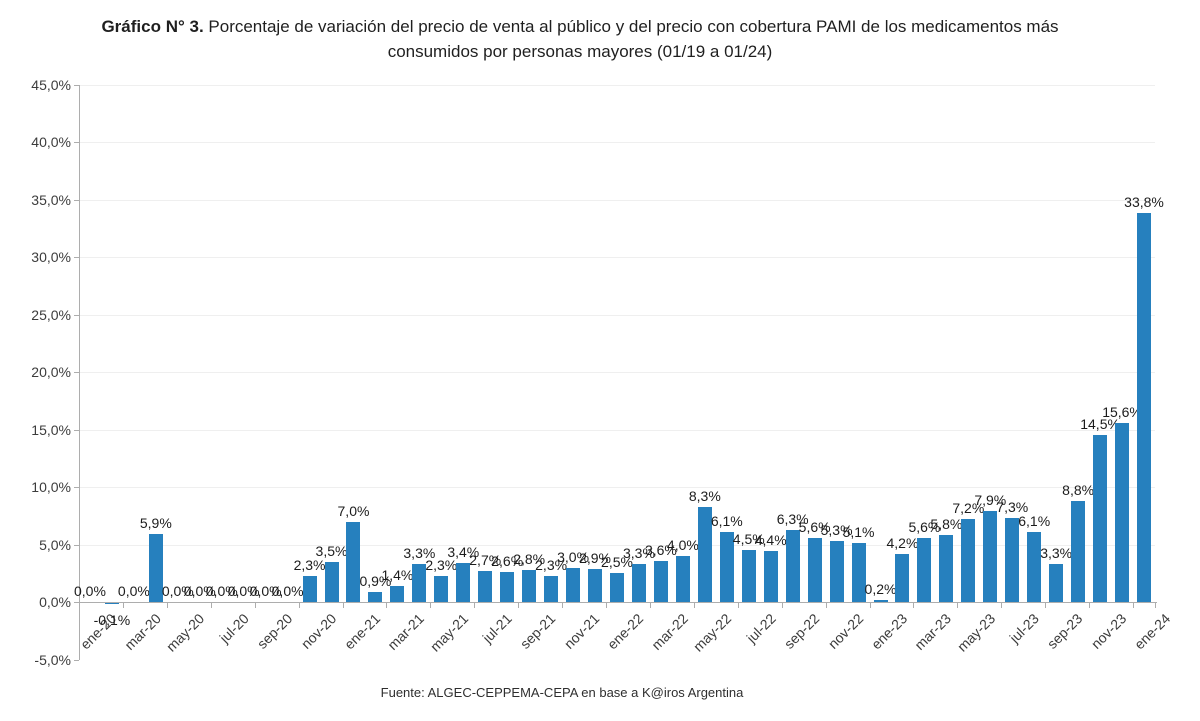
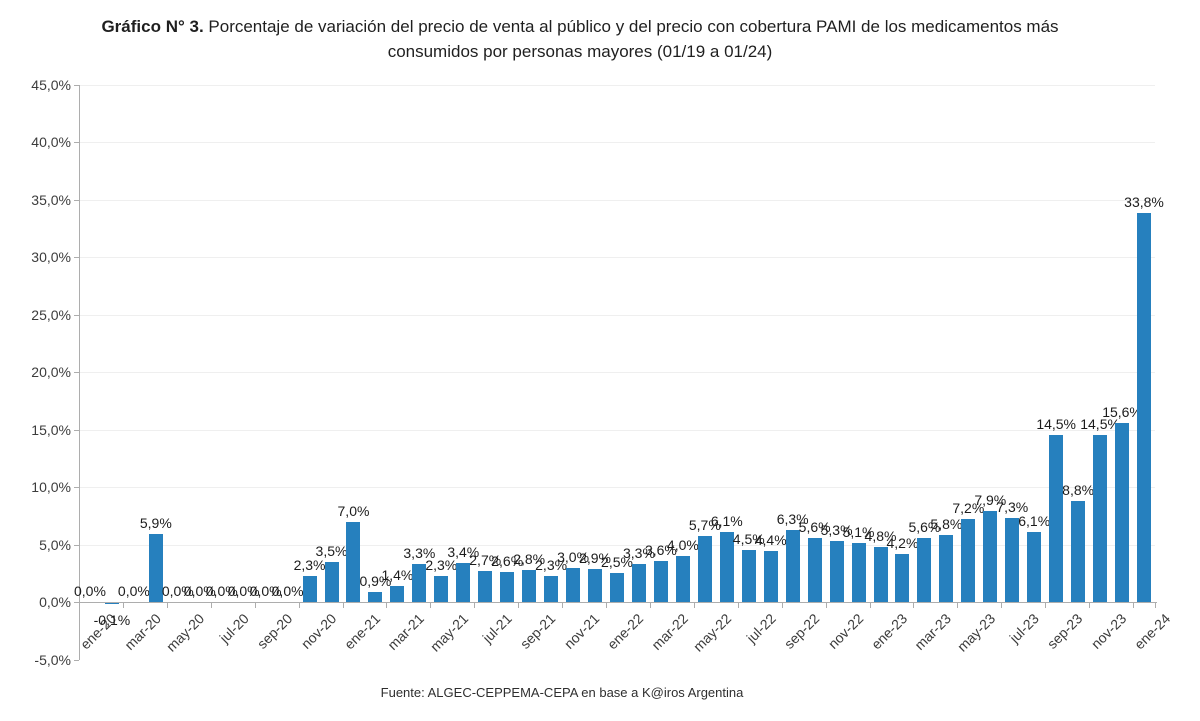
may-22: 8,3% -> 5,7%
ene-23: 0,2% -> 4,8%
sep-23: 3,3% -> 14,5%
